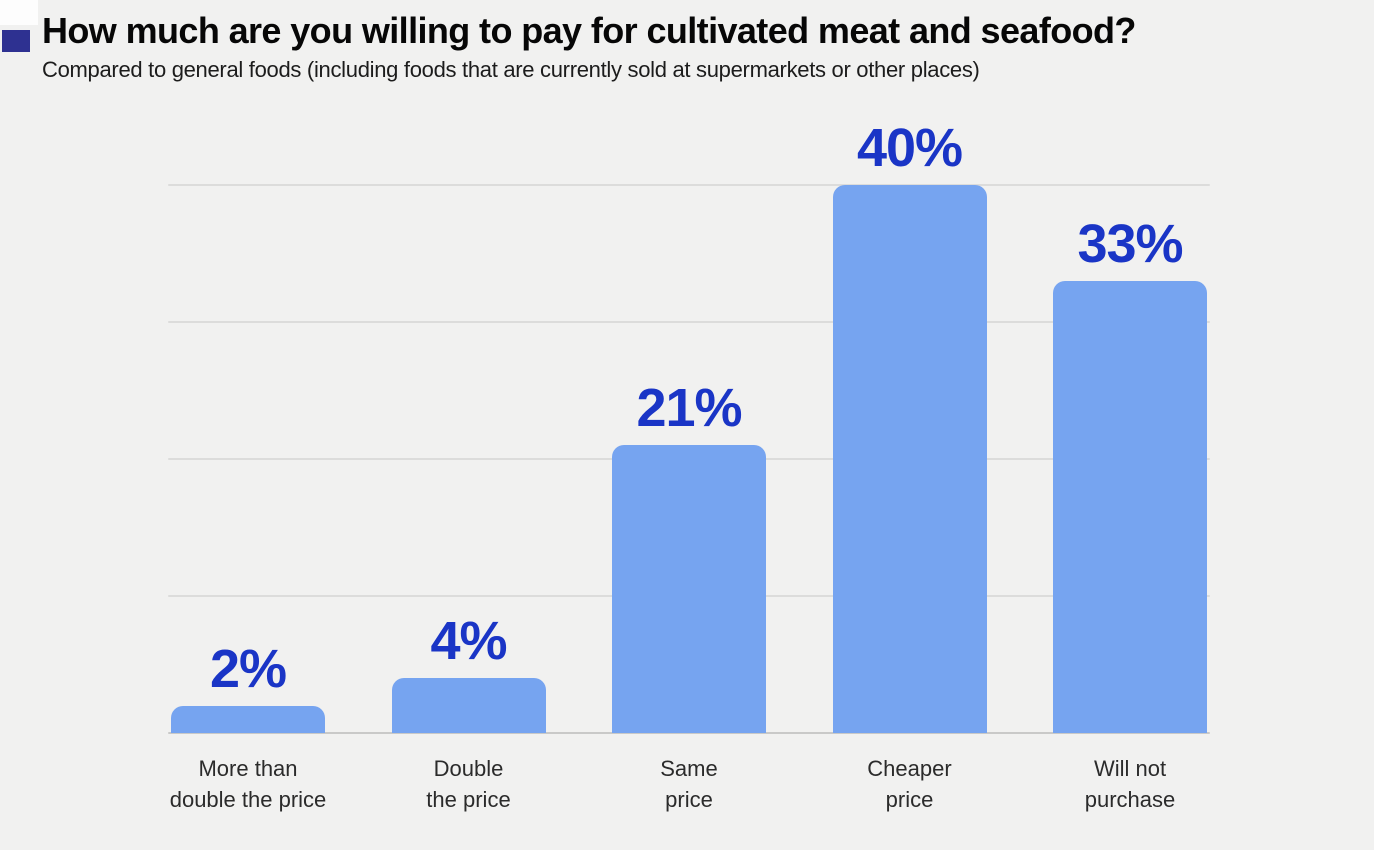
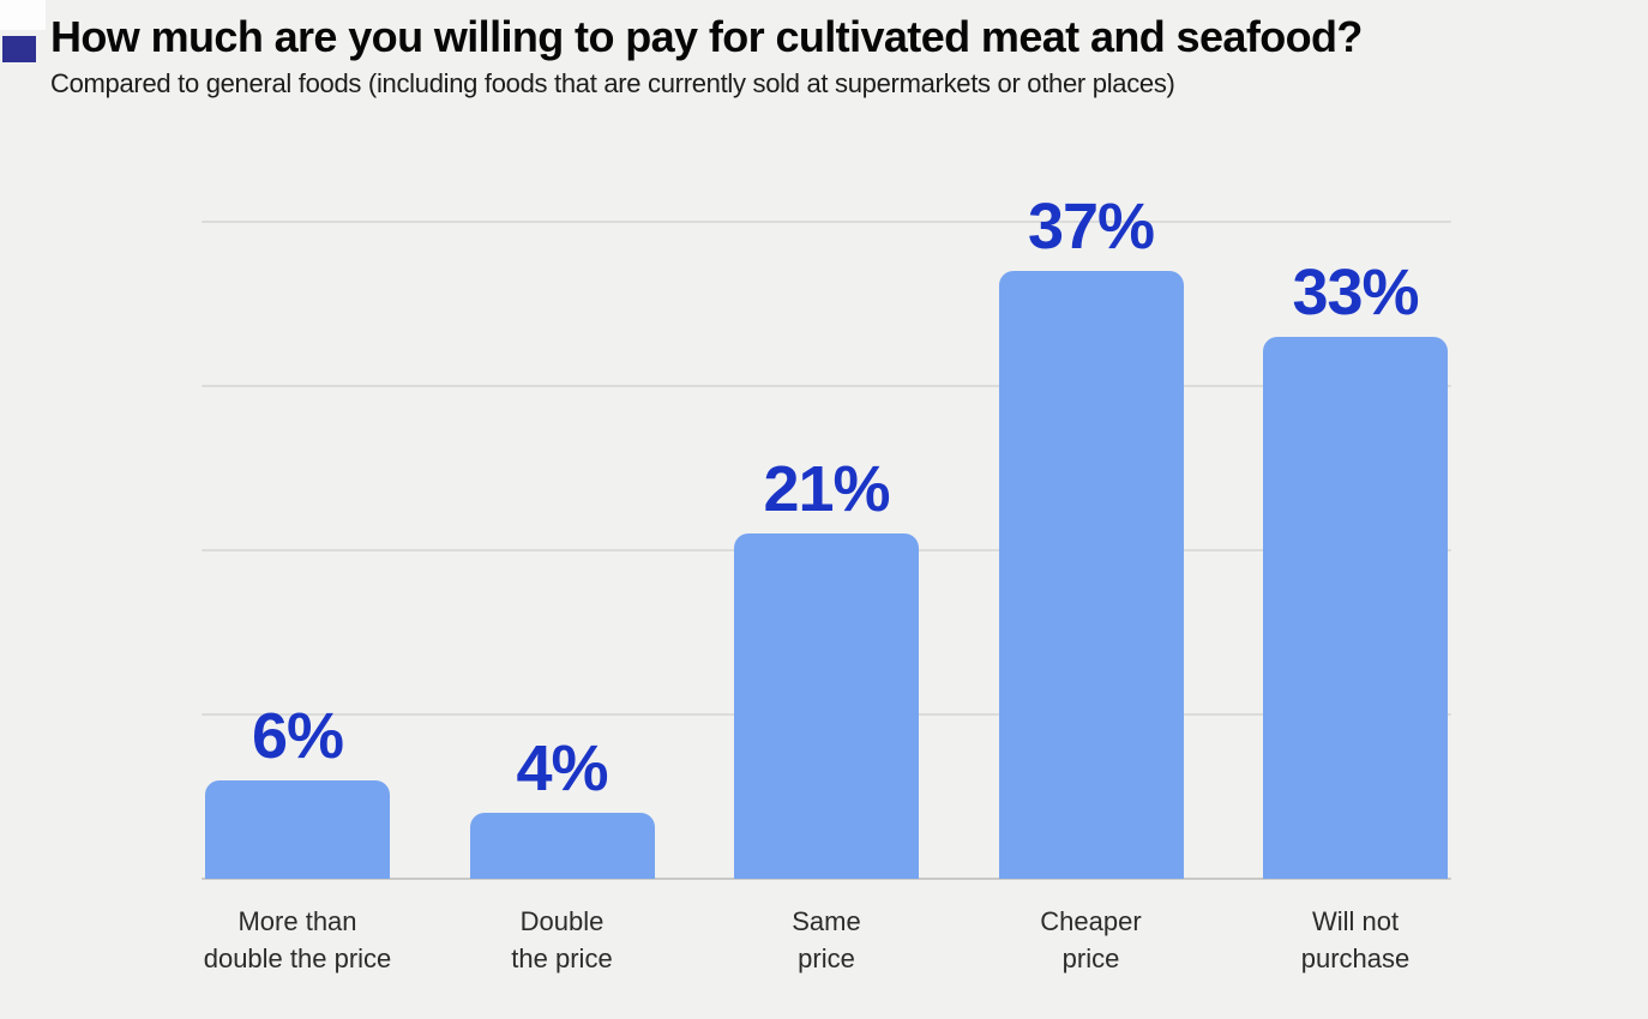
More than double the price: 2% -> 6%
Cheaper price: 40% -> 37%
